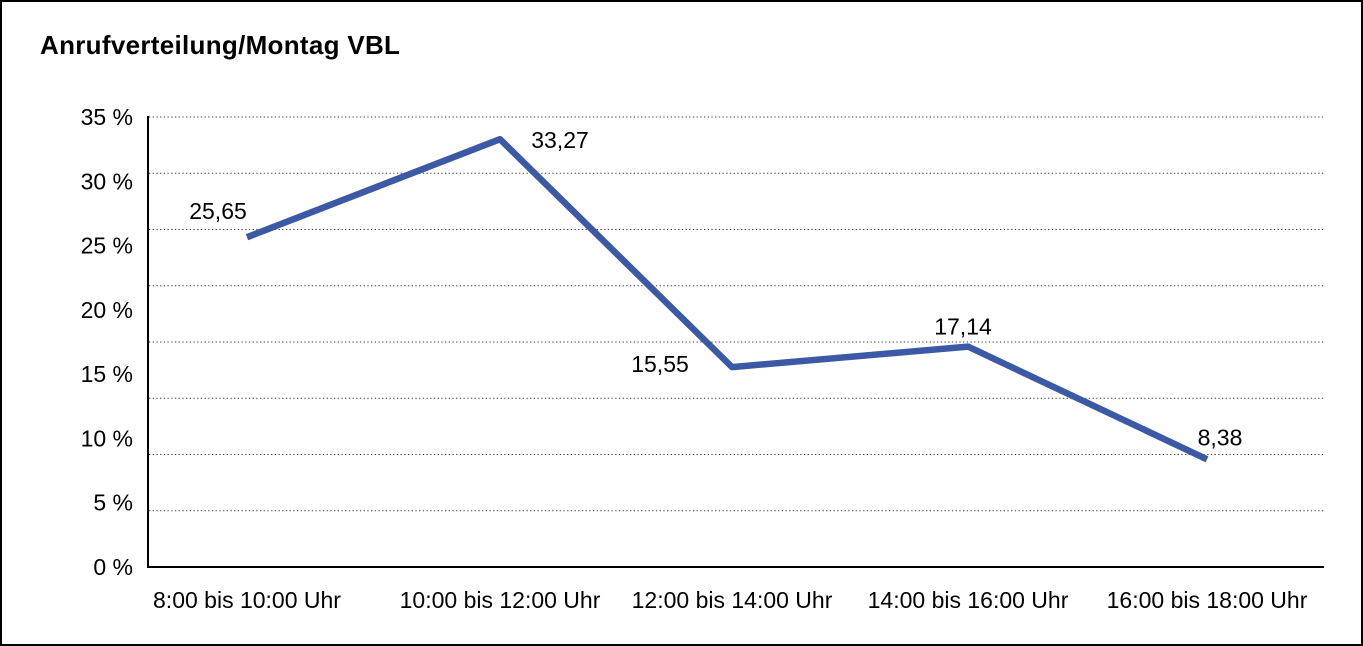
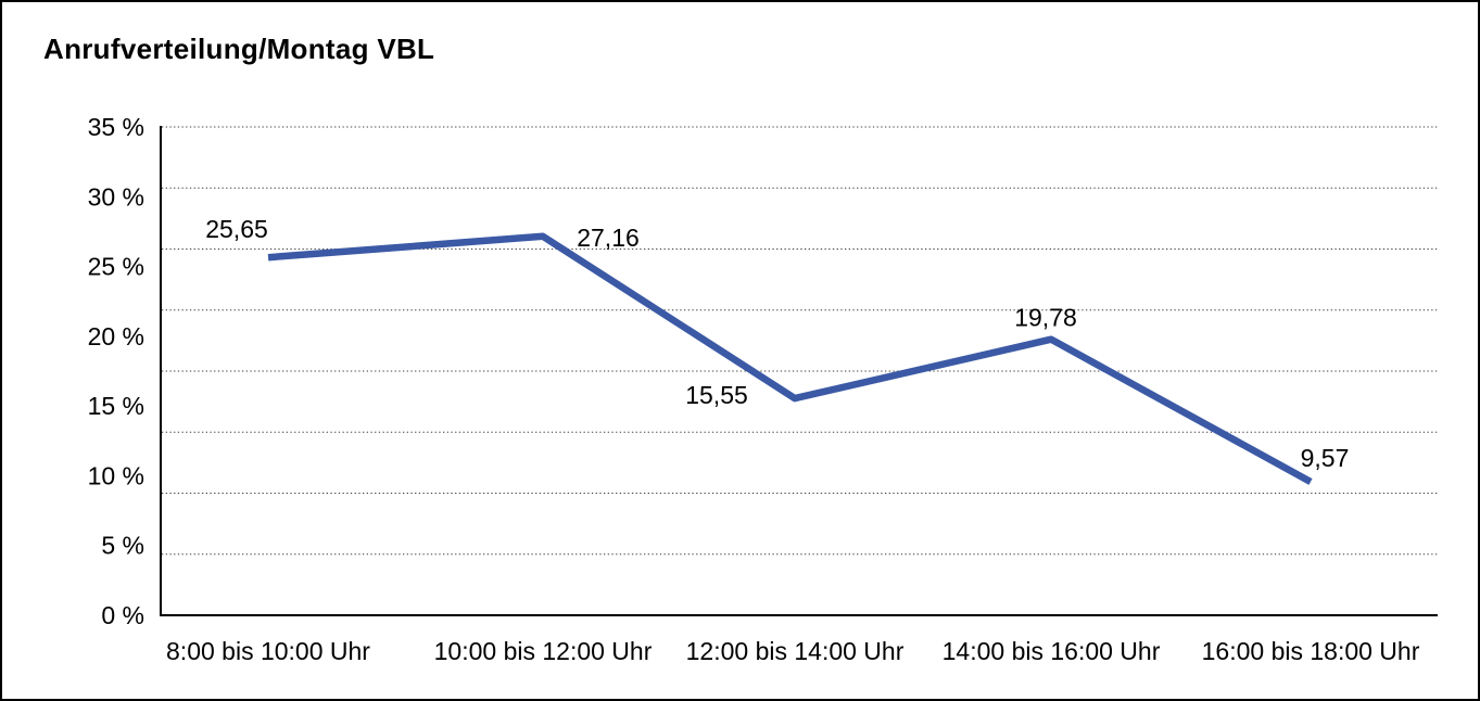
10:00 bis 12:00 Uhr: 33,27 -> 27,16
14:00 bis 16:00 Uhr: 17,14 -> 19,78
16:00 bis 18:00 Uhr: 8,38 -> 9,57
